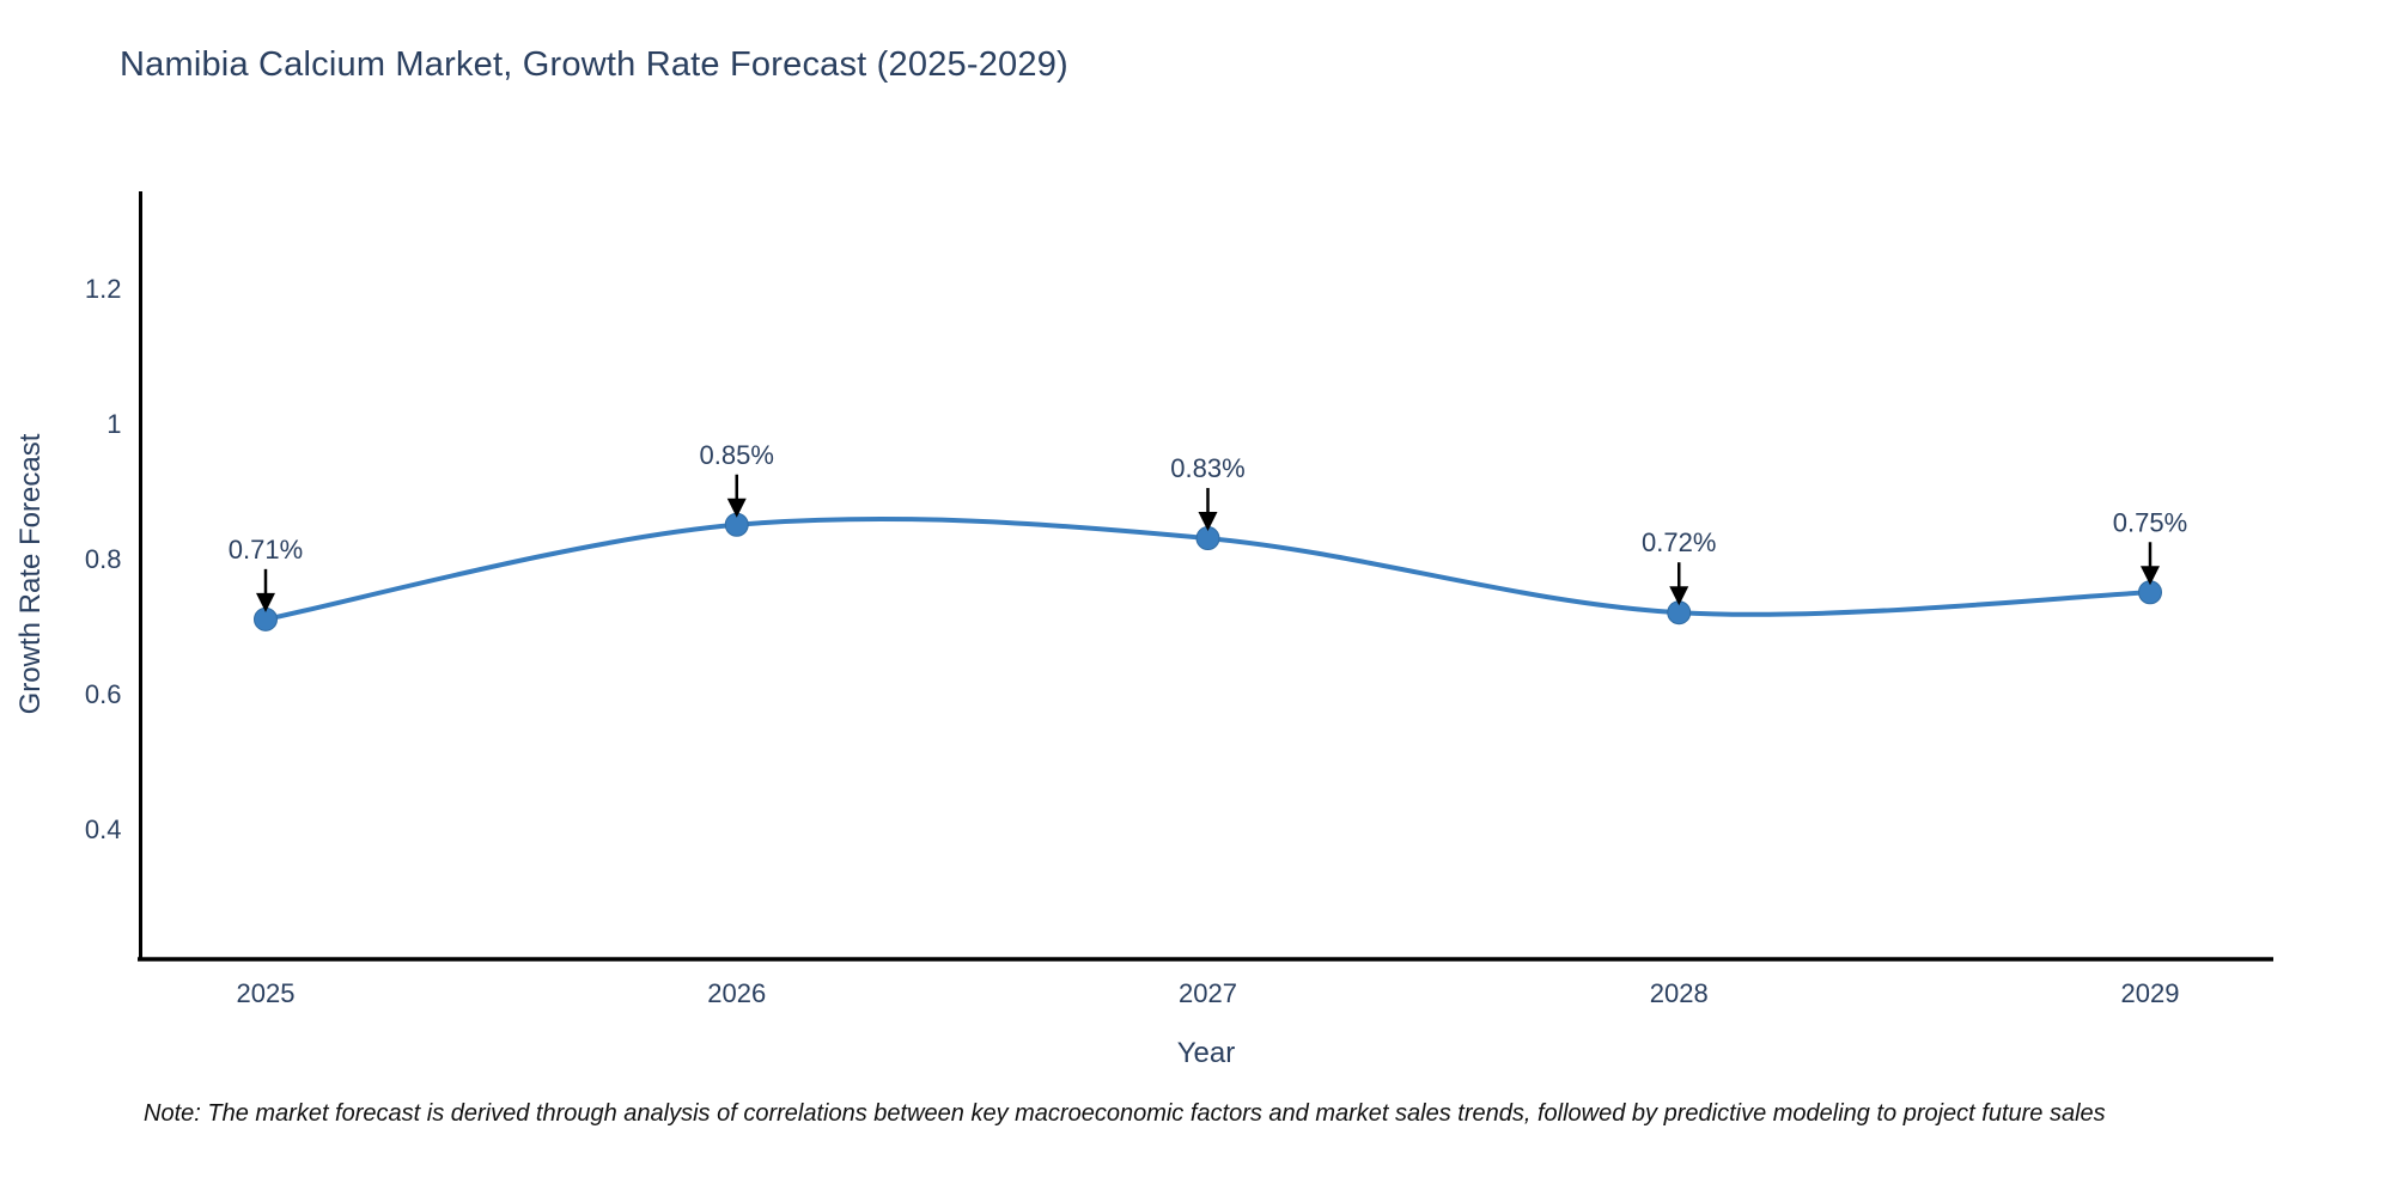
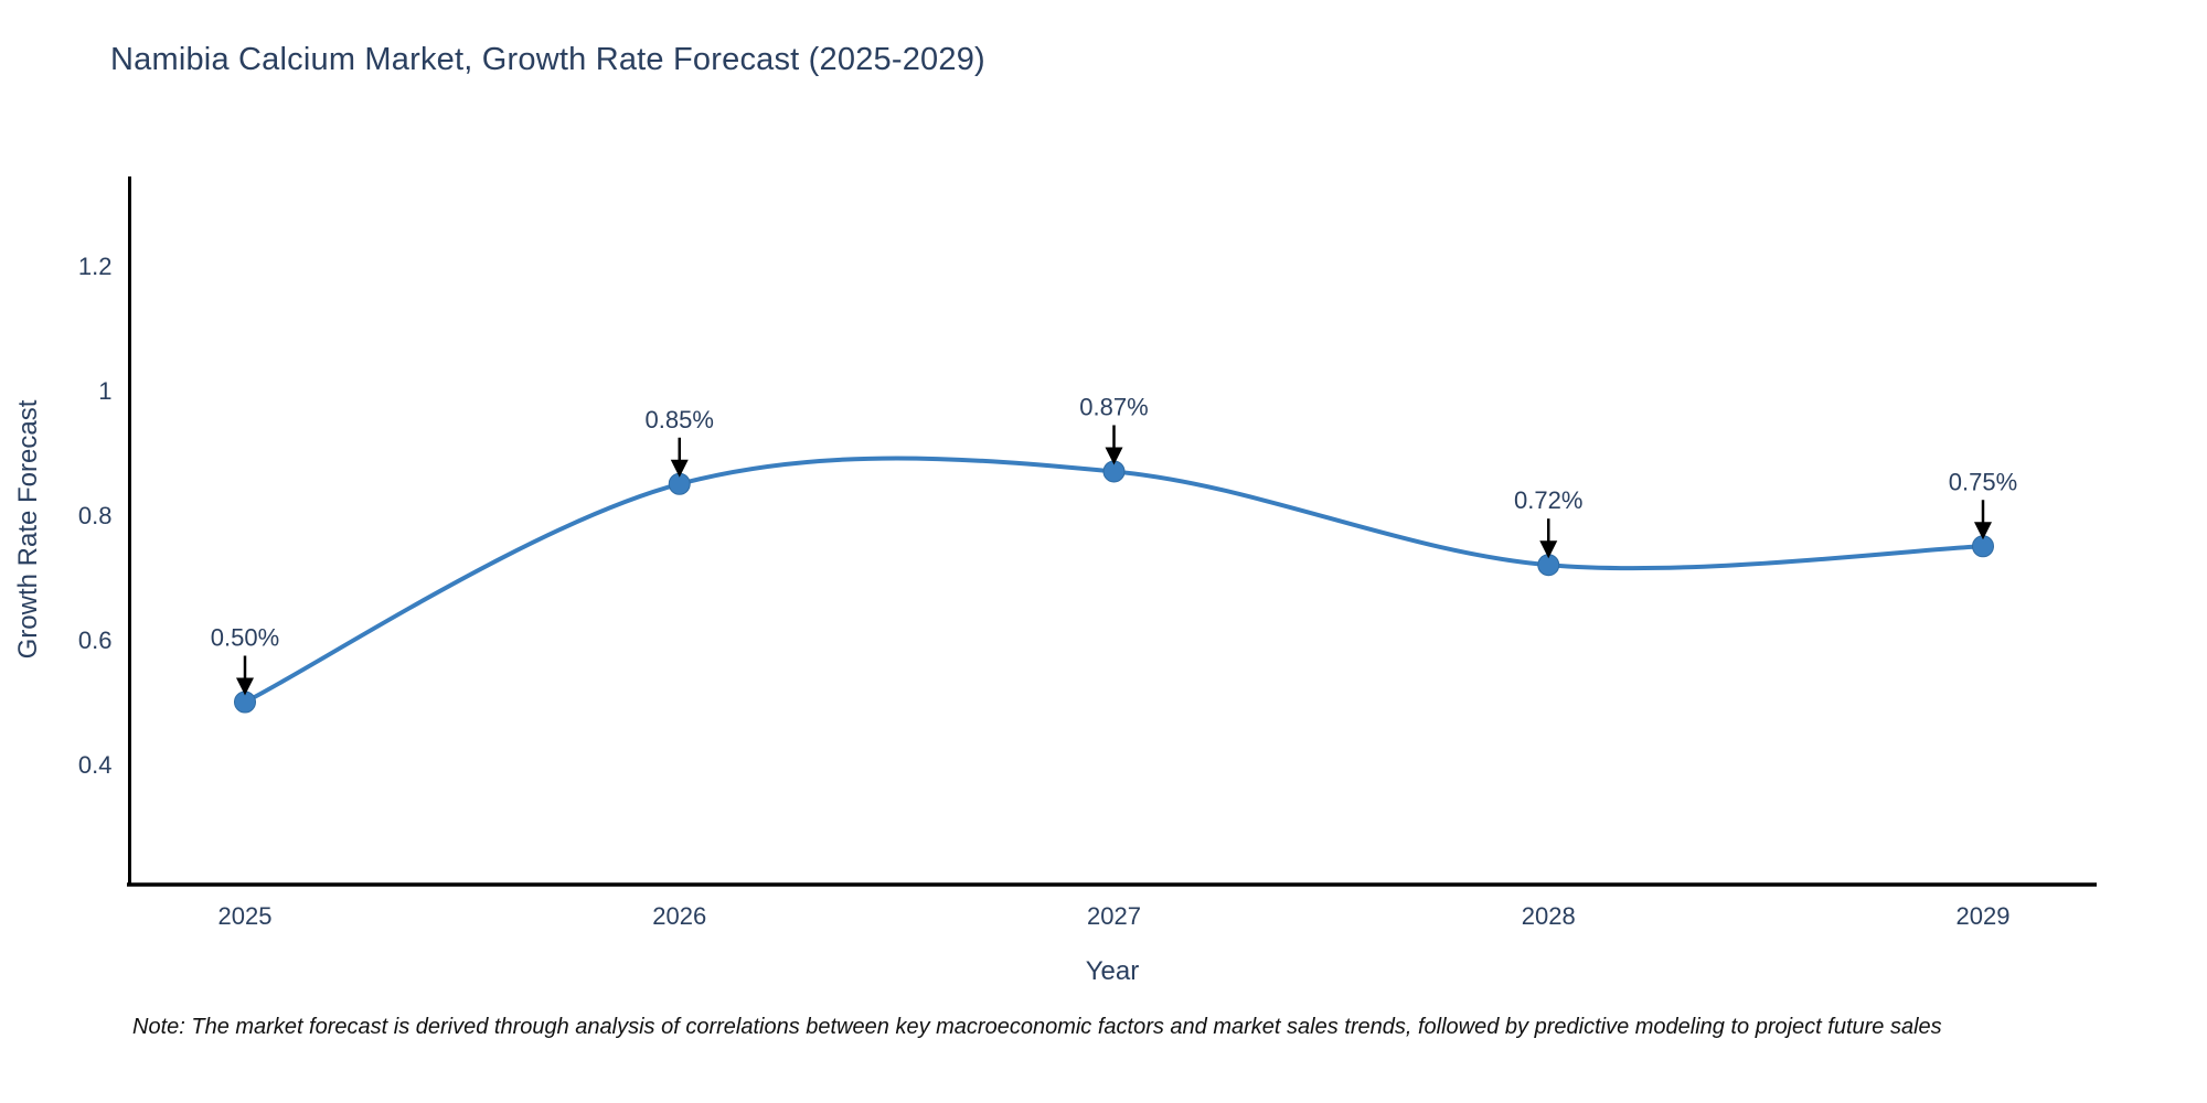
2025: 0.71% -> 0.50%
2027: 0.83% -> 0.87%
